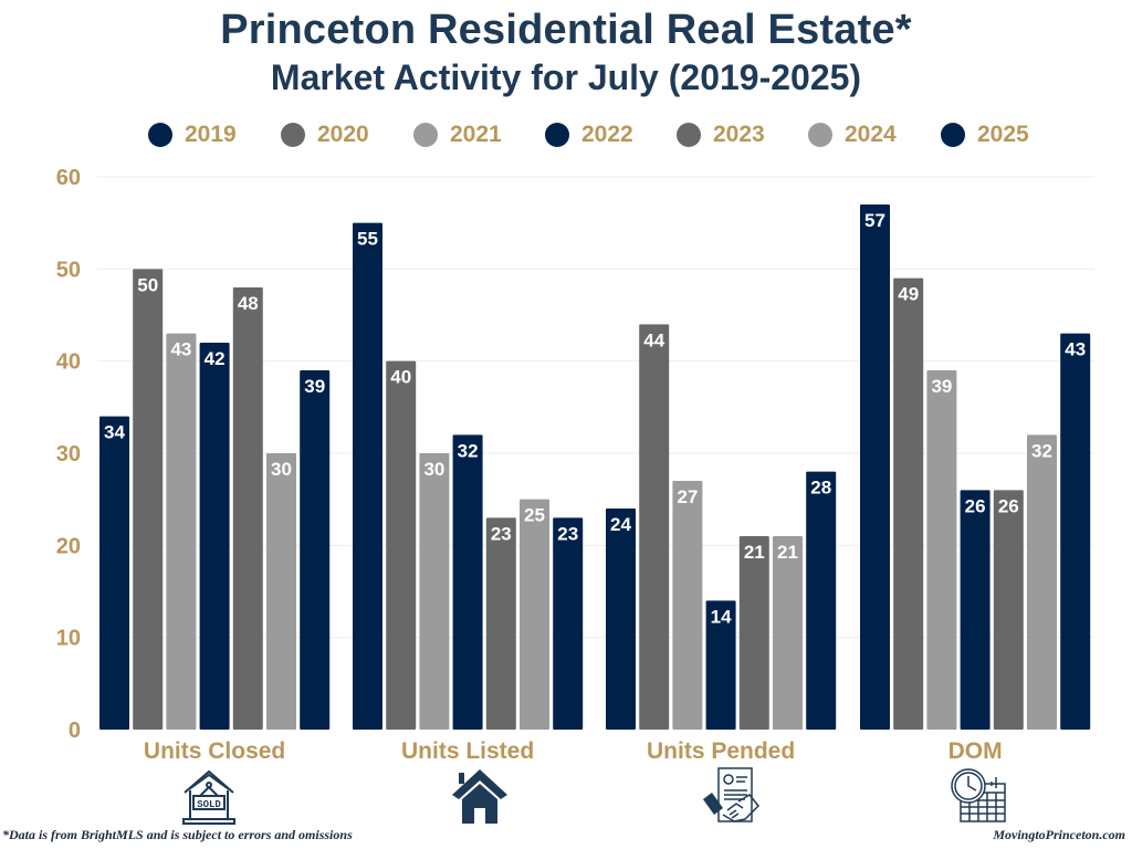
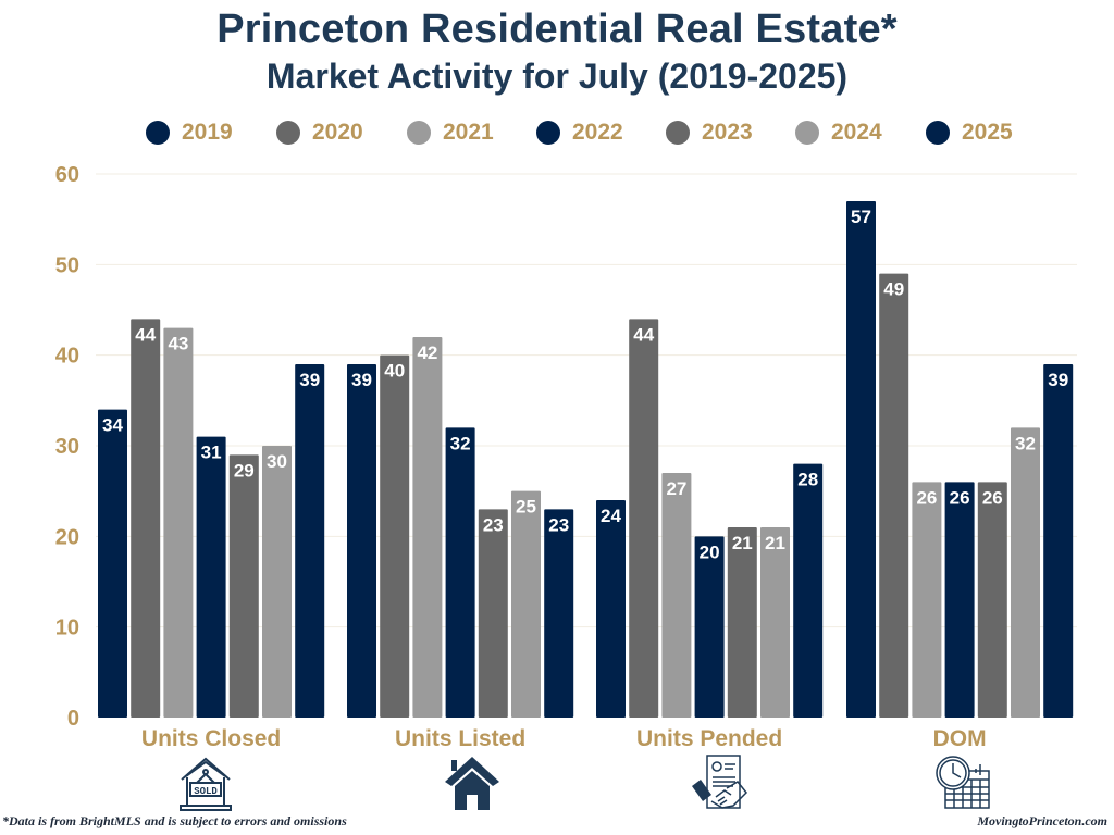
2020/Units Closed: 50 -> 44
2022/Units Closed: 42 -> 31
2023/Units Closed: 48 -> 29
2019/Units Listed: 55 -> 39
2021/Units Listed: 30 -> 42
2022/Units Pended: 14 -> 20
2021/DOM: 39 -> 26
2025/DOM: 43 -> 39
